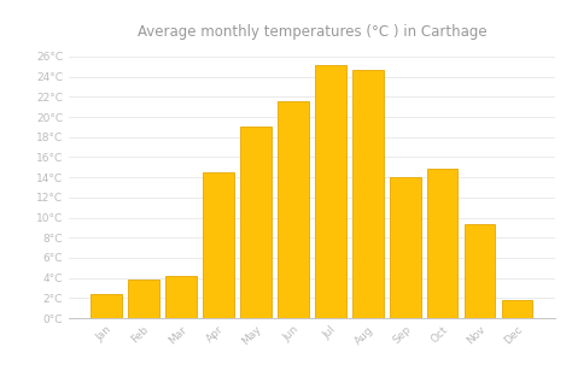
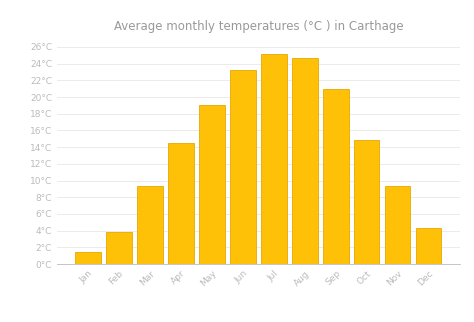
Jan: 2.4°C -> 1.5°C
Mar: 4.2°C -> 9.3°C
Jun: 21.6°C -> 23.2°C
Sep: 14.0°C -> 21.0°C
Dec: 1.8°C -> 4.3°C
